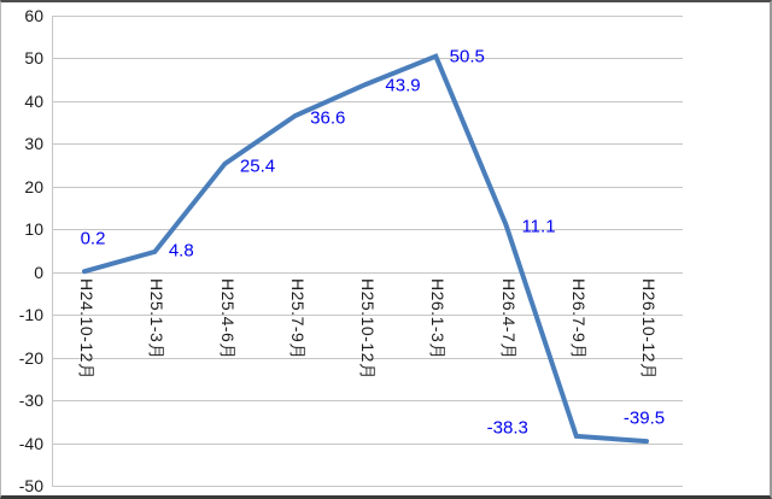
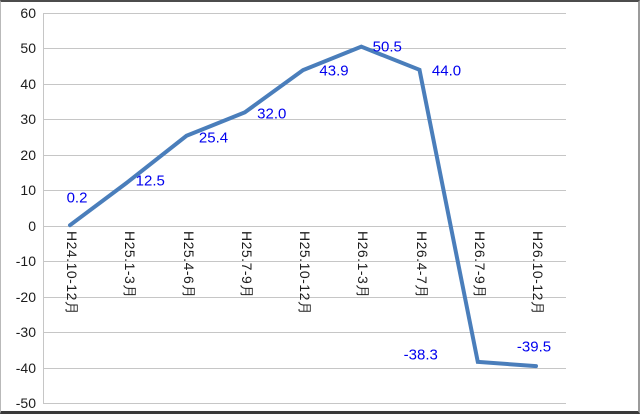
H25.1-3月: 4.8 -> 12.5
H25.7-9月: 36.6 -> 32.0
H26.4-7月: 11.1 -> 44.0
